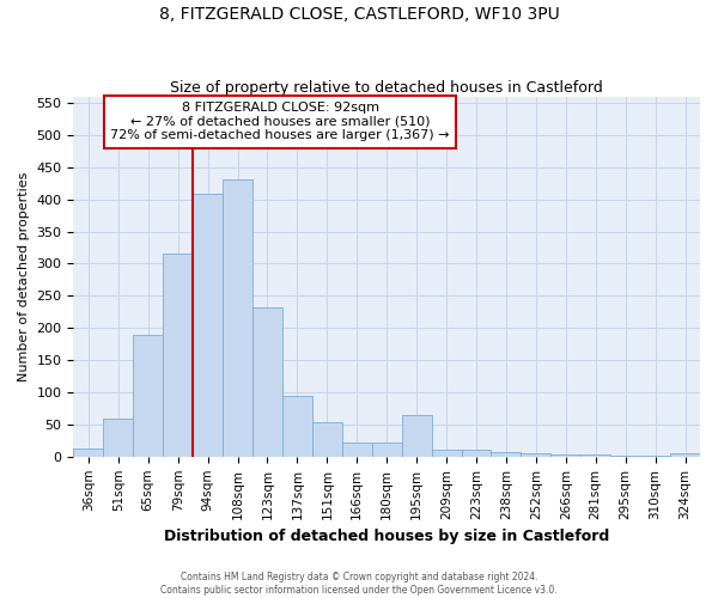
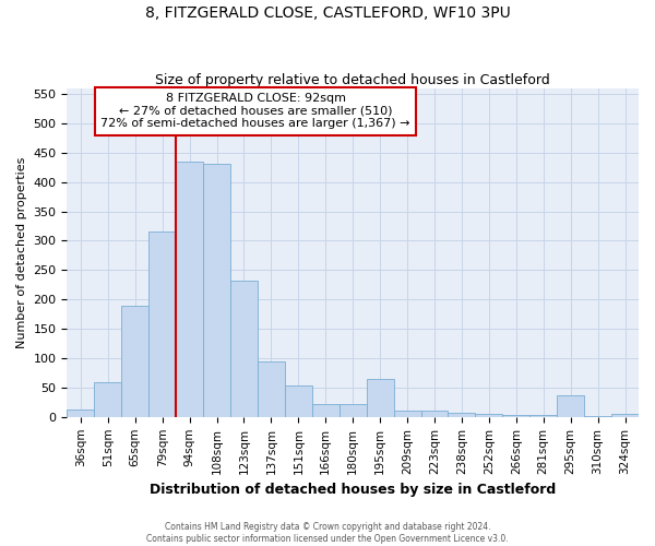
94sqm: 408 -> 434
295sqm: 2 -> 36
